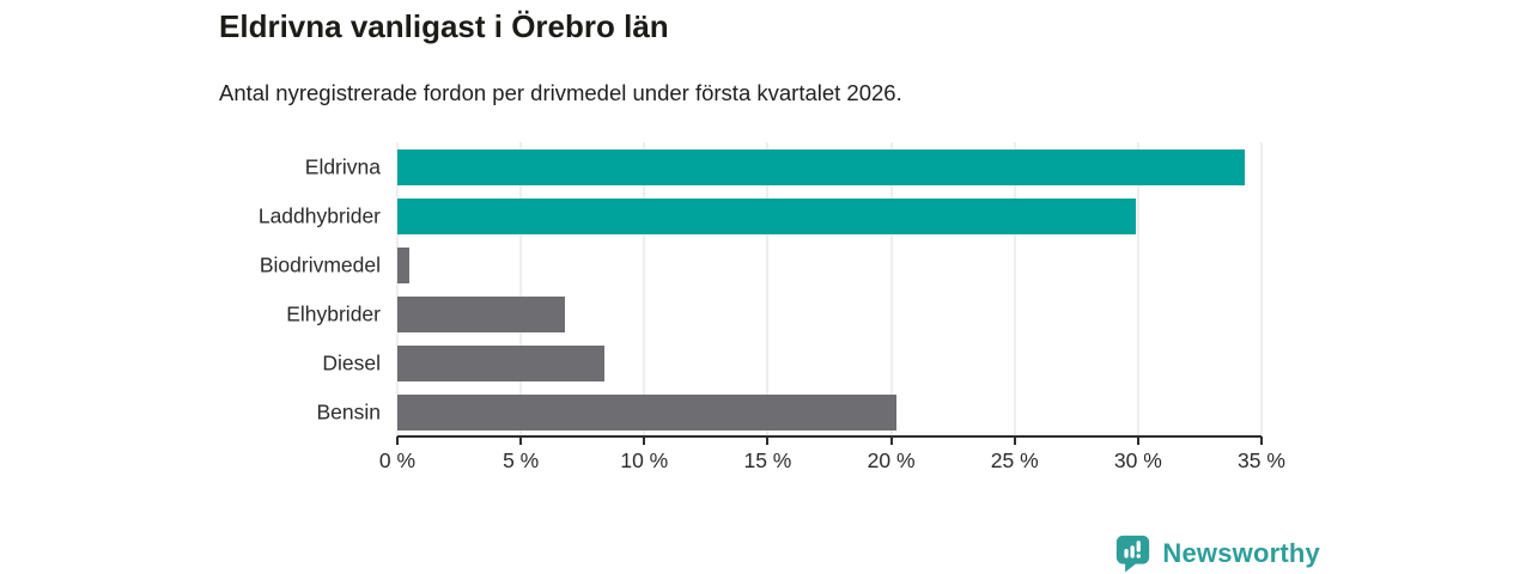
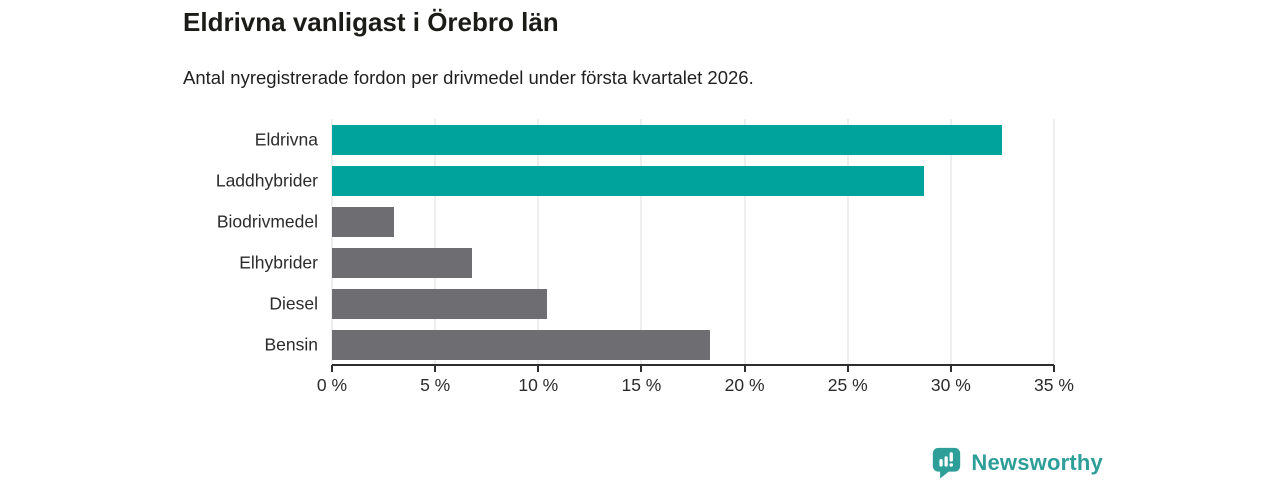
Eldrivna: 34.3% -> 32.5%
Laddhybrider: 29.9% -> 28.7%
Biodrivmedel: 0.5% -> 3.0%
Diesel: 8.4% -> 10.4%
Bensin: 20.2% -> 18.3%
